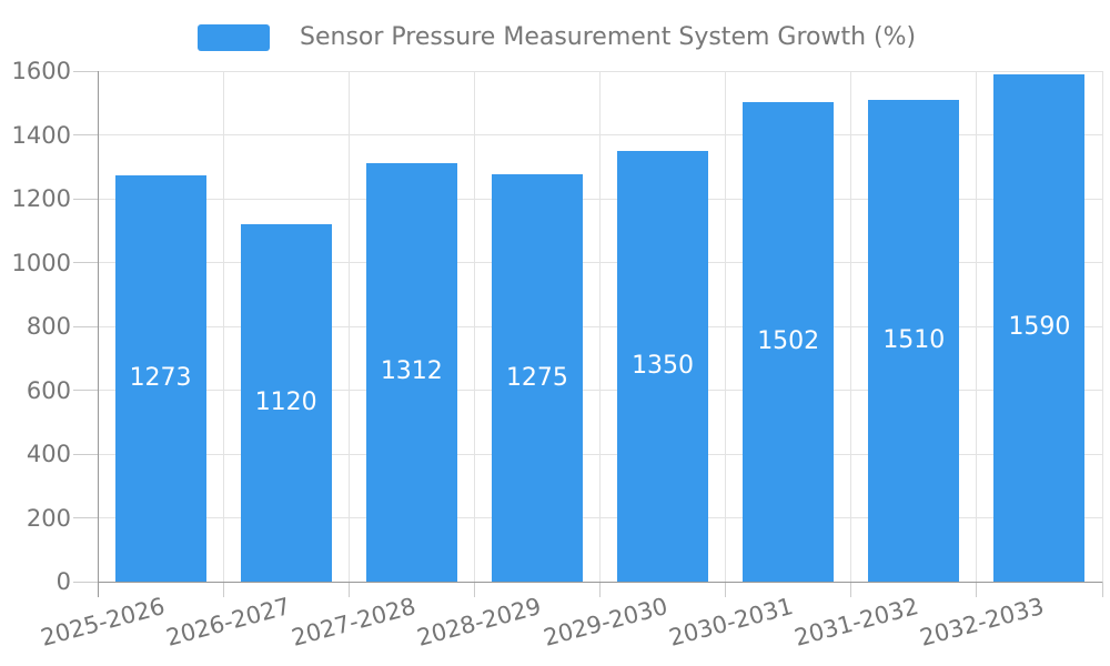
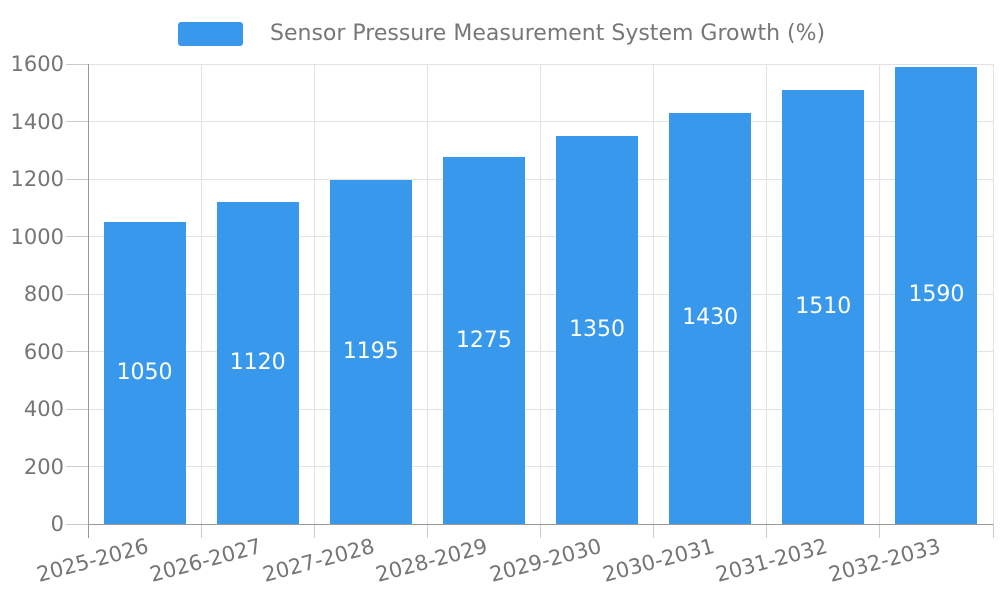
2025-2026: 1273 -> 1050
2027-2028: 1312 -> 1195
2030-2031: 1502 -> 1430
